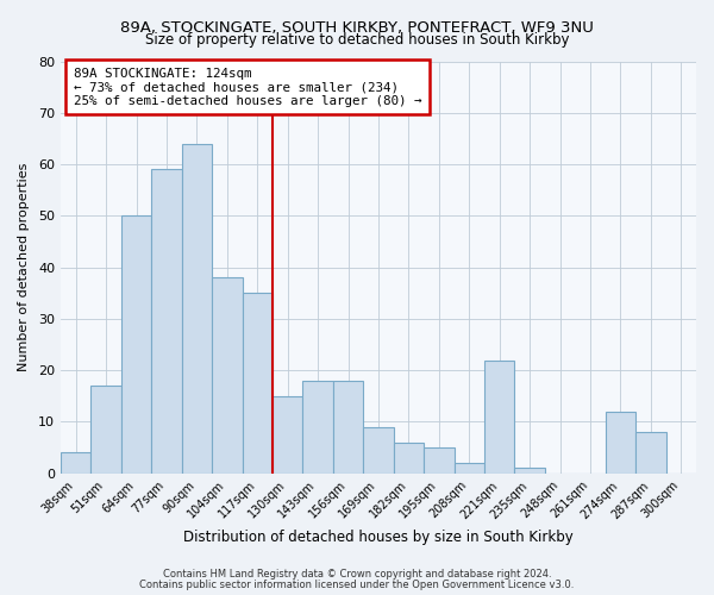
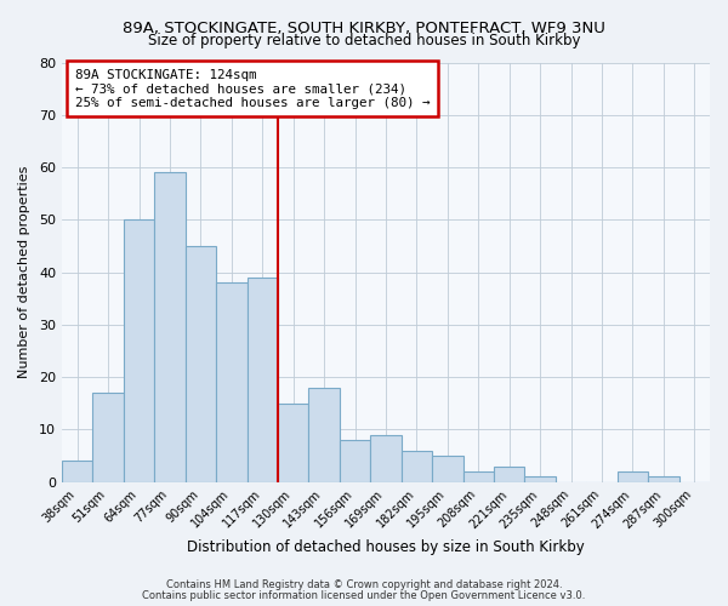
90sqm: 64 -> 45
117sqm: 35 -> 39
156sqm: 18 -> 8
221sqm: 22 -> 3
274sqm: 12 -> 2
287sqm: 8 -> 1
